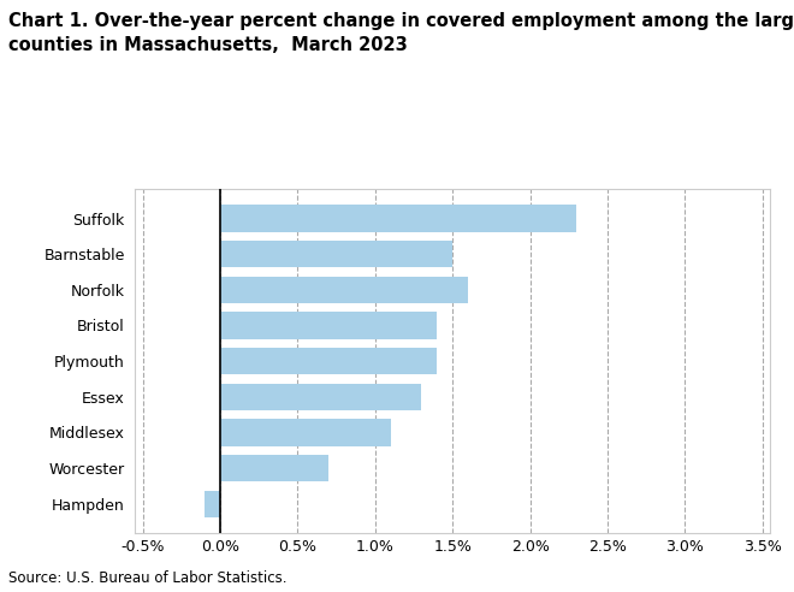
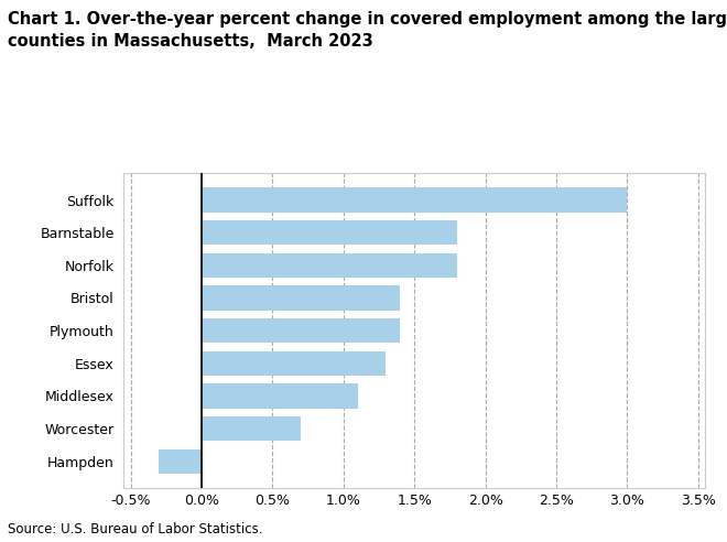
Suffolk: 2.3% -> 3.0%
Barnstable: 1.5% -> 1.8%
Norfolk: 1.6% -> 1.8%
Hampden: -0.1% -> -0.3%
